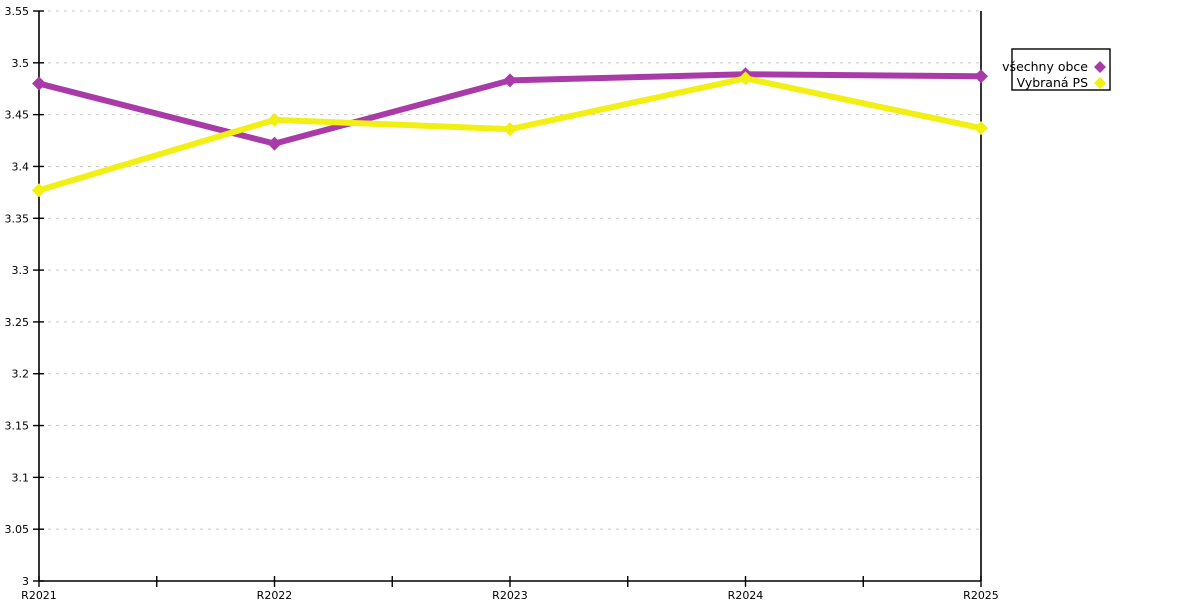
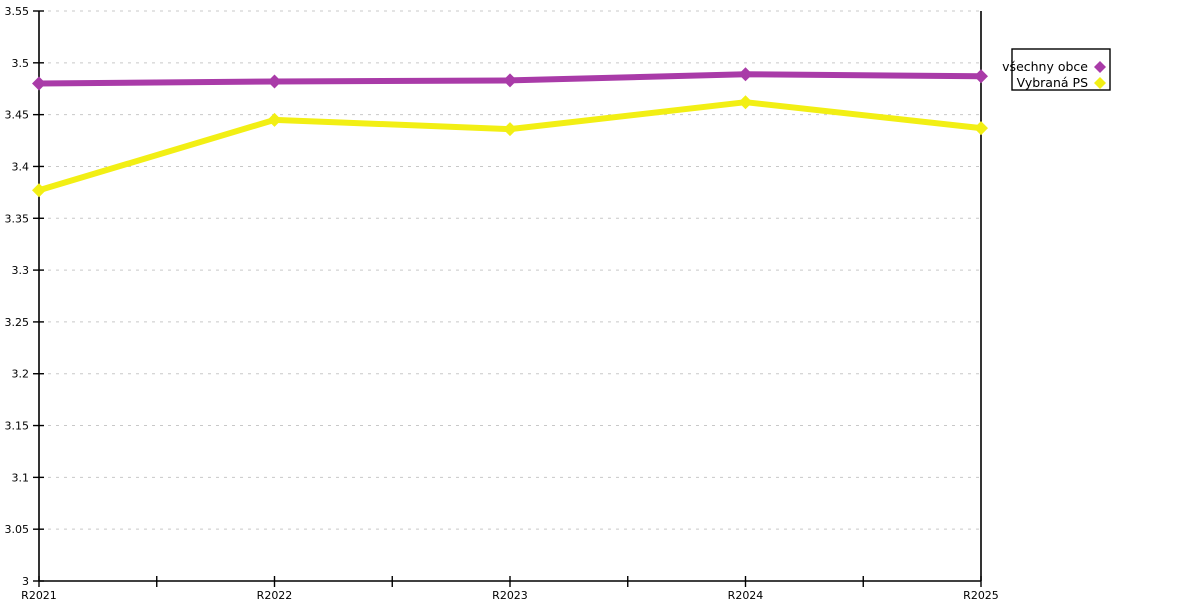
všechny obce/R2022: 3.422 -> 3.482
Vybraná PS/R2024: 3.485 -> 3.462
